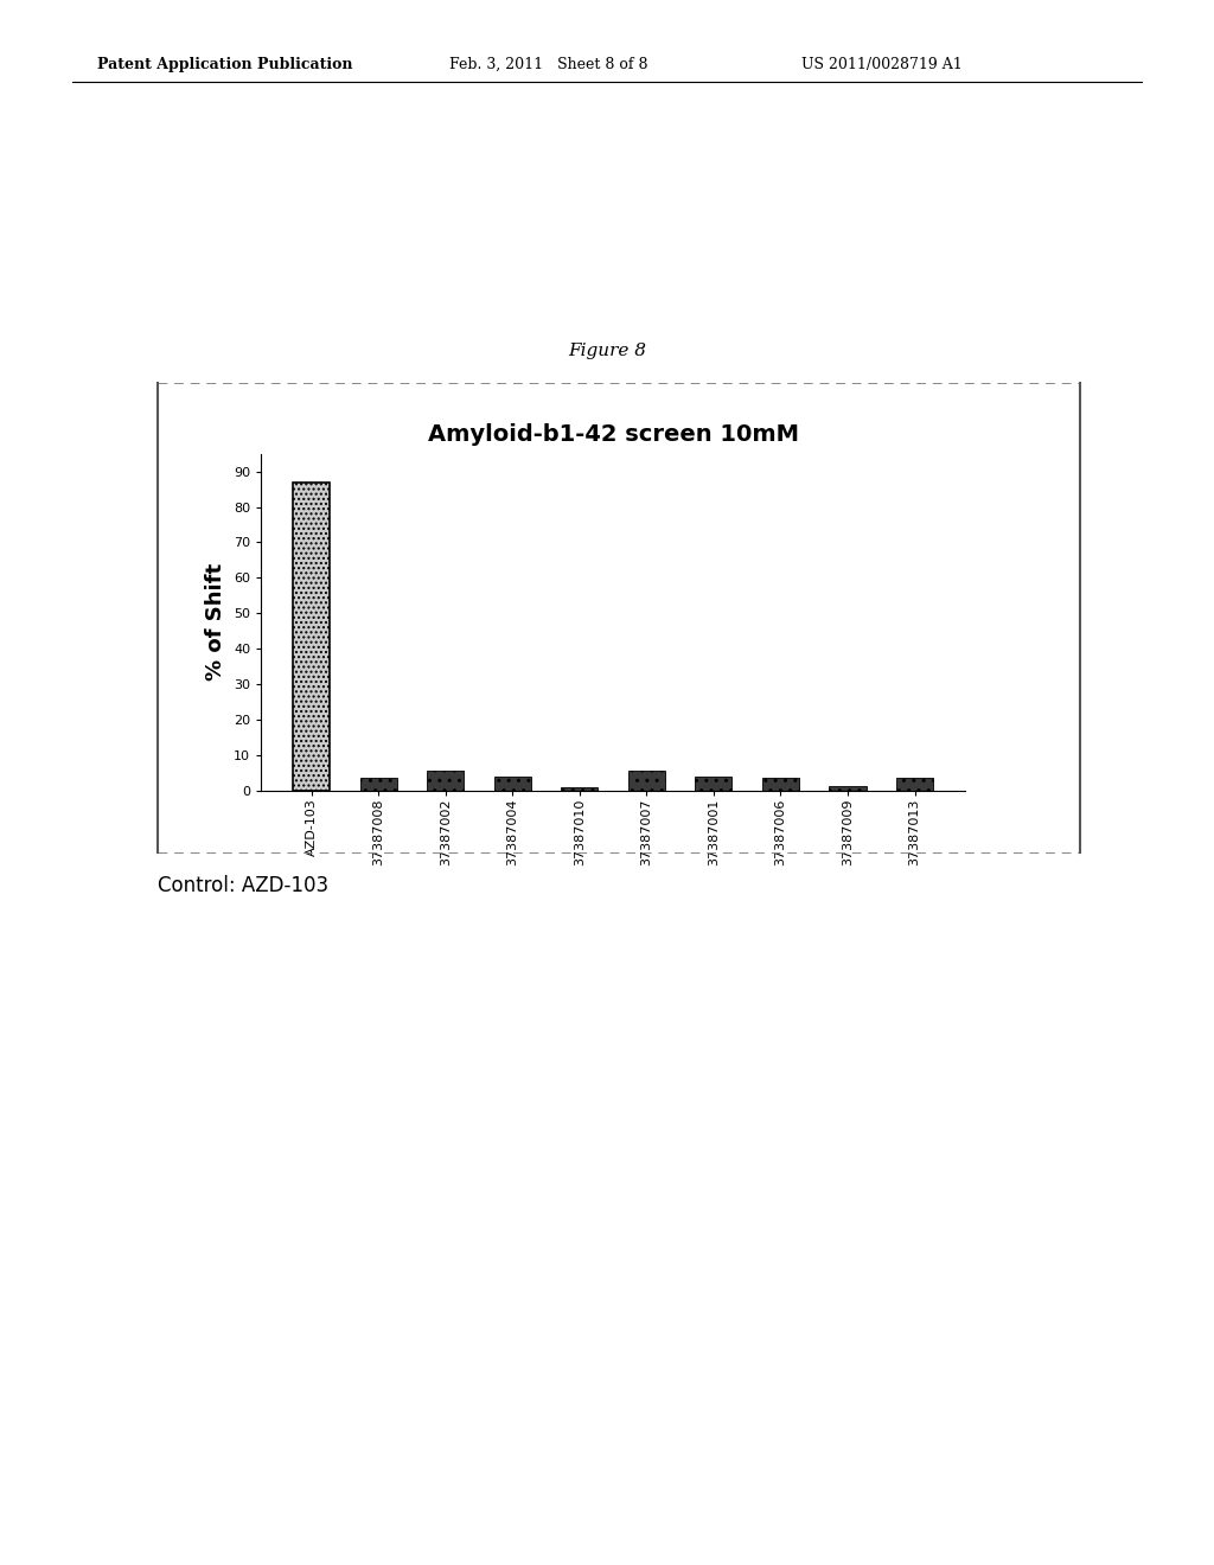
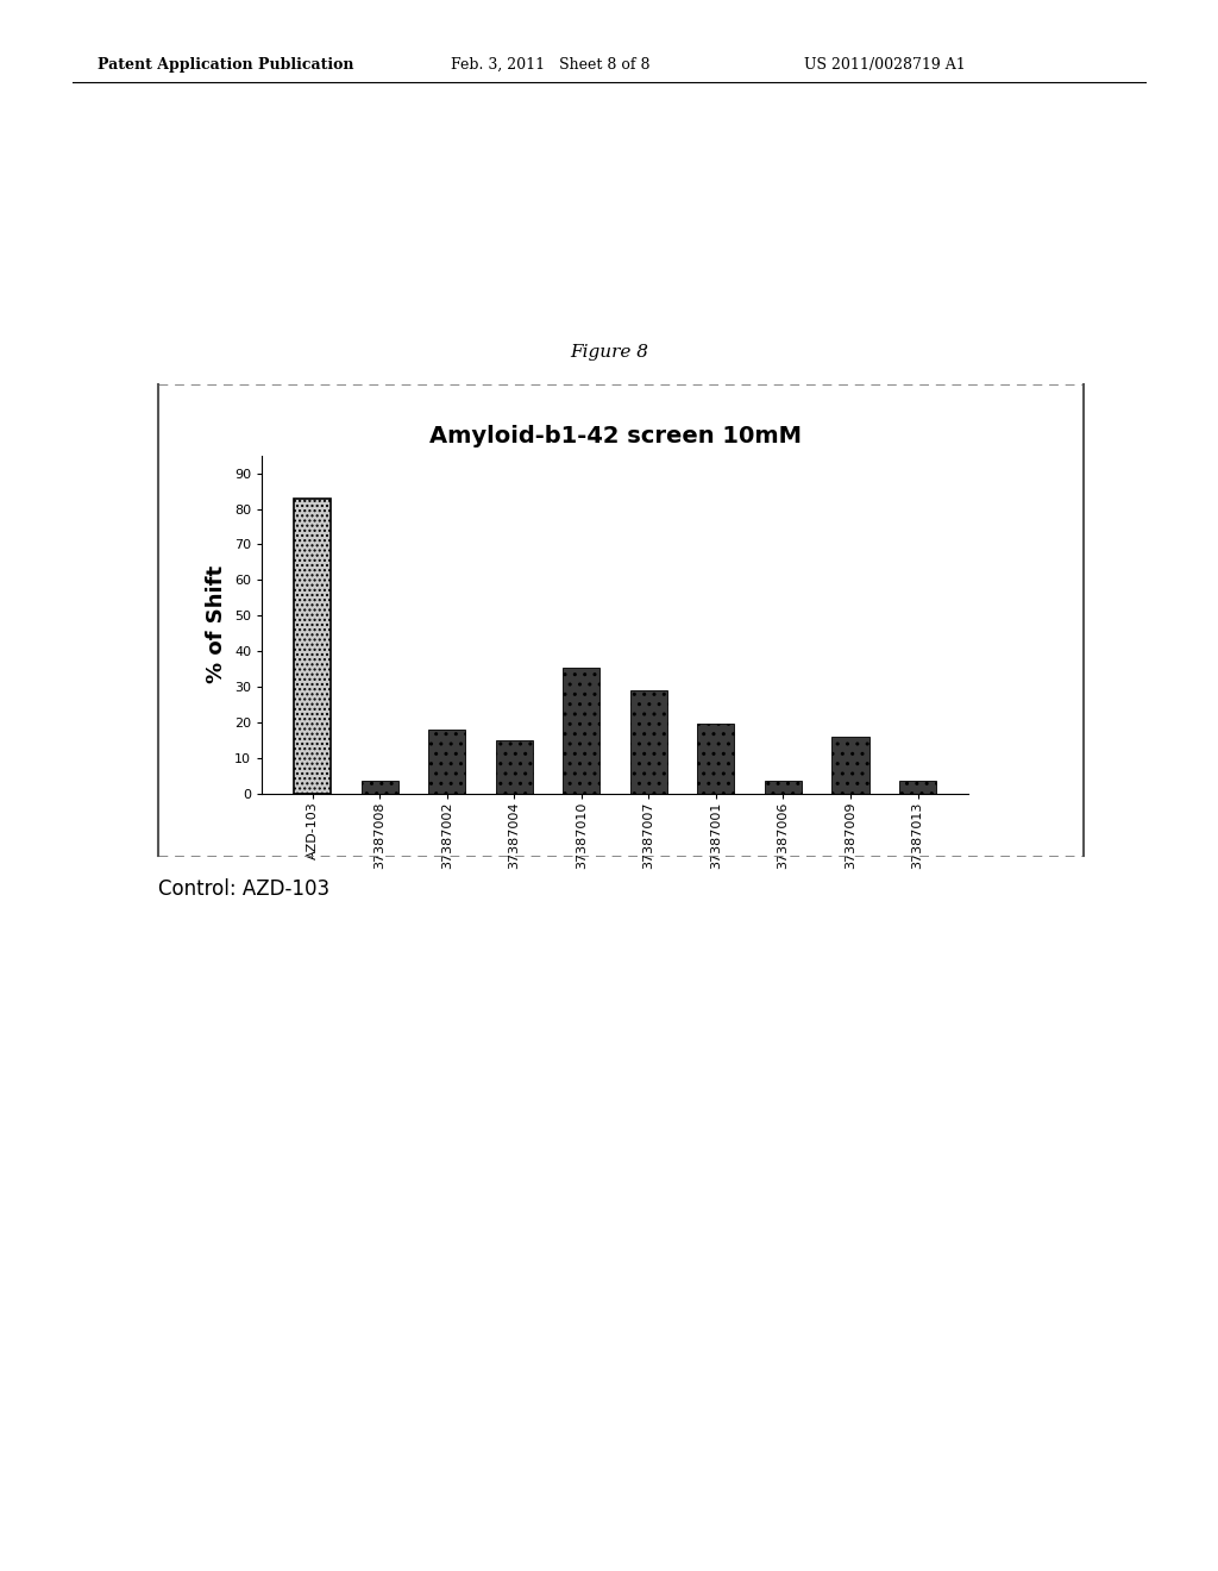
AZD-103: 87.0 -> 83.0
37387002: 5.5 -> 18.0
37387004: 3.8 -> 15.0
37387010: 1.0 -> 35.5
37387007: 5.5 -> 29.0
37387001: 3.8 -> 19.5
37387009: 1.2 -> 16.0
